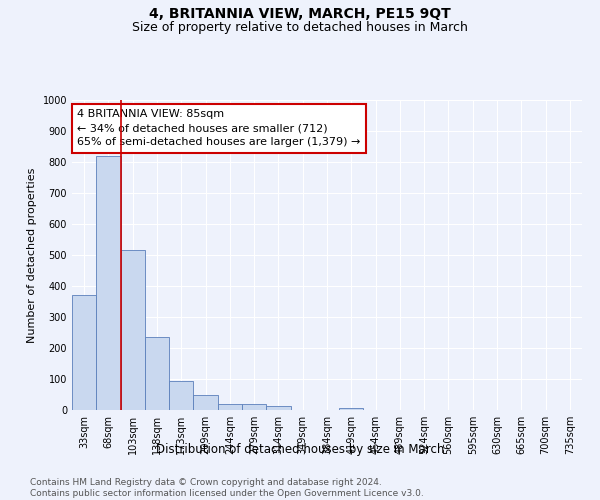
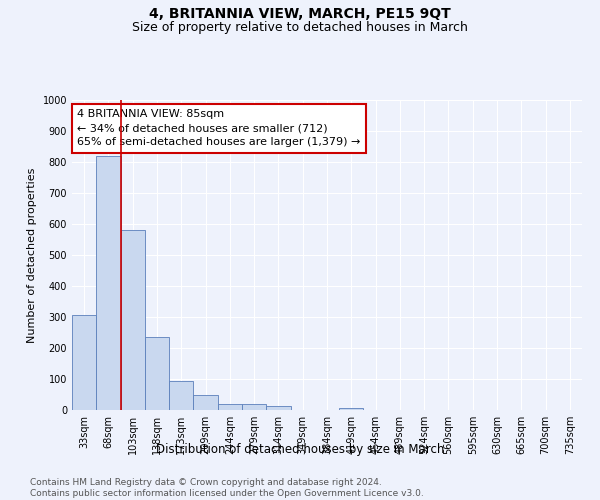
33sqm: 370 -> 305
103sqm: 515 -> 580
